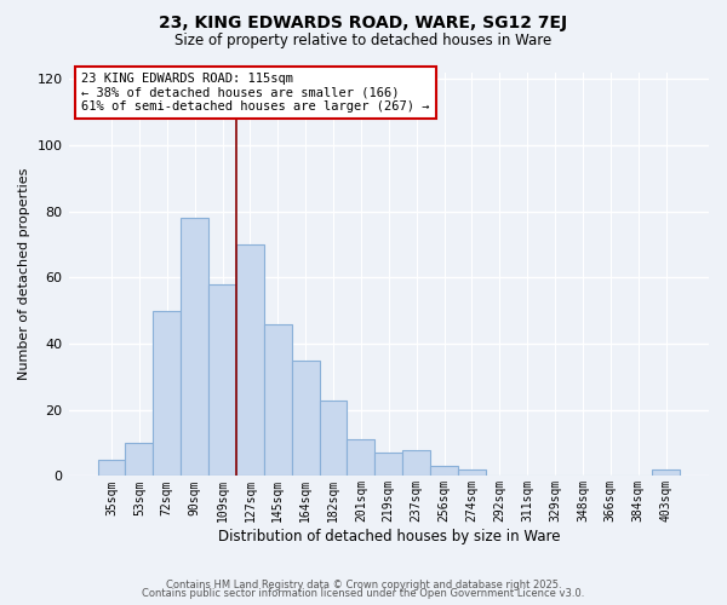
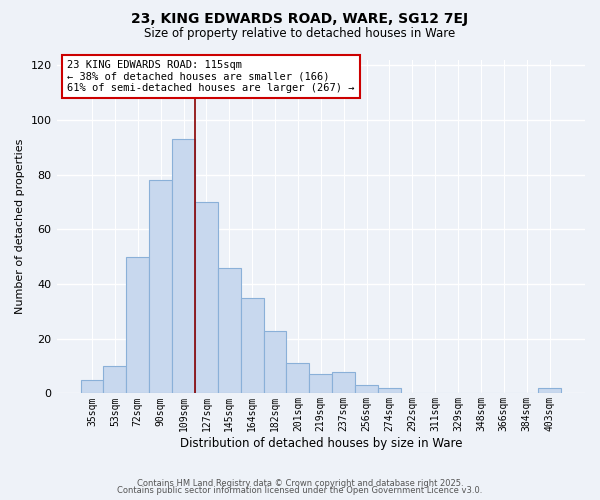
109sqm: 58 -> 93
